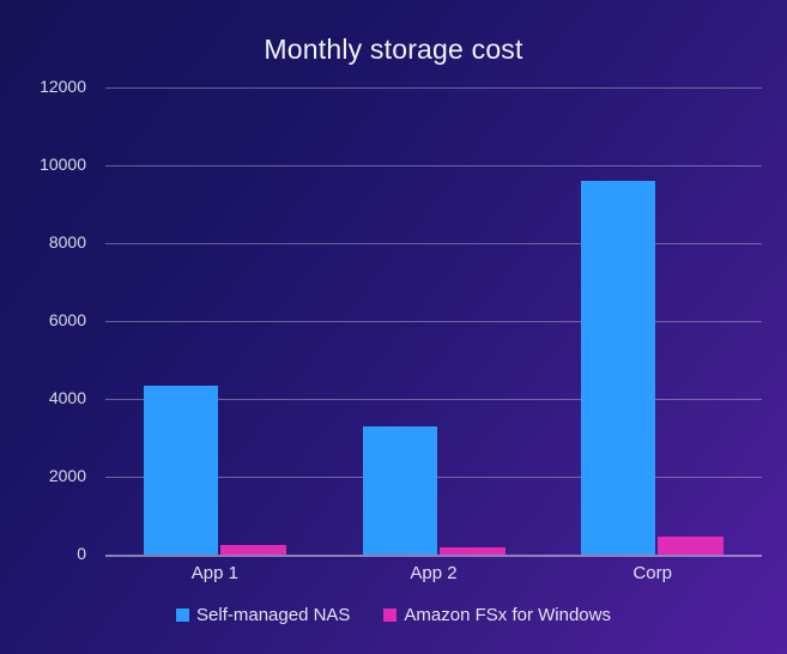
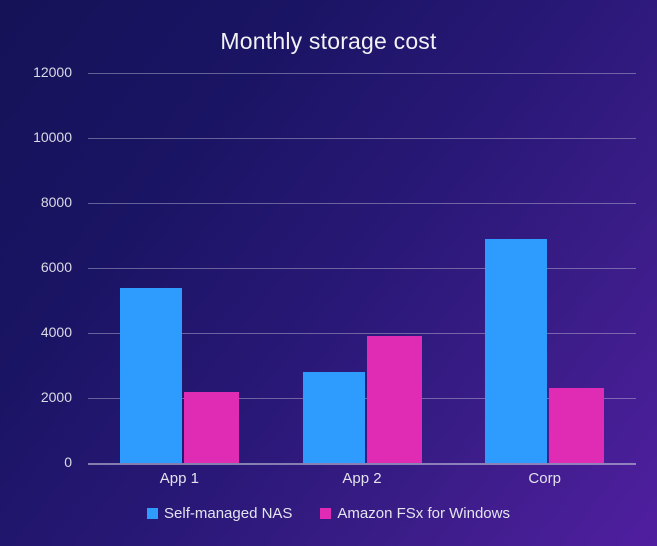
Self-managed NAS/App 1: 4400 -> 5400
Amazon FSx for Windows/App 1: 200 -> 2200
Self-managed NAS/App 2: 3300 -> 2800
Amazon FSx for Windows/App 2: 200 -> 3900
Self-managed NAS/Corp: 9600 -> 6900
Amazon FSx for Windows/Corp: 400 -> 2300
